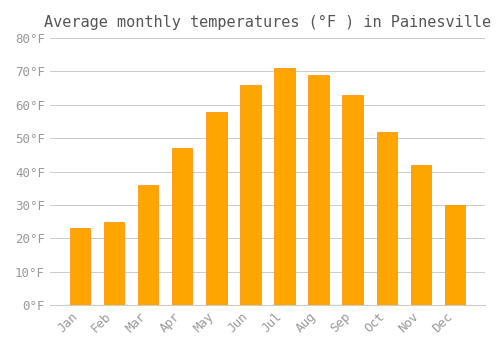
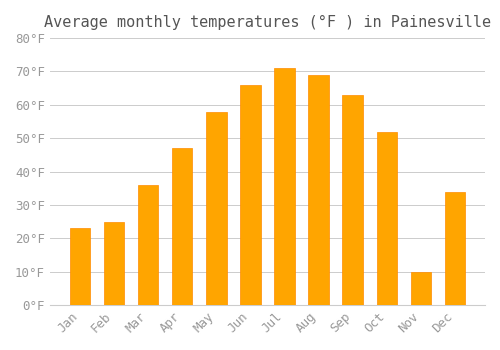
Nov: 42°F -> 10°F
Dec: 30°F -> 34°F
